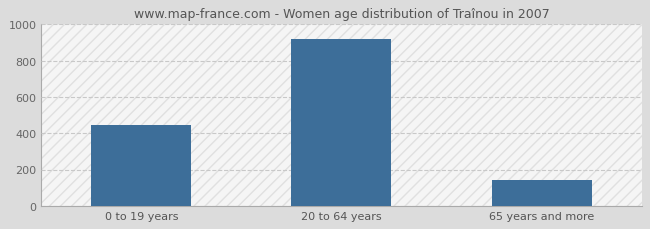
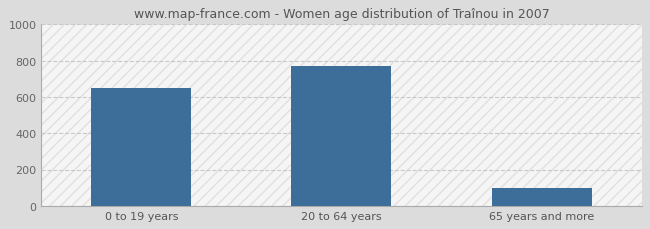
0 to 19 years: 450 -> 650
20 to 64 years: 920 -> 770
65 years and more: 140 -> 100
